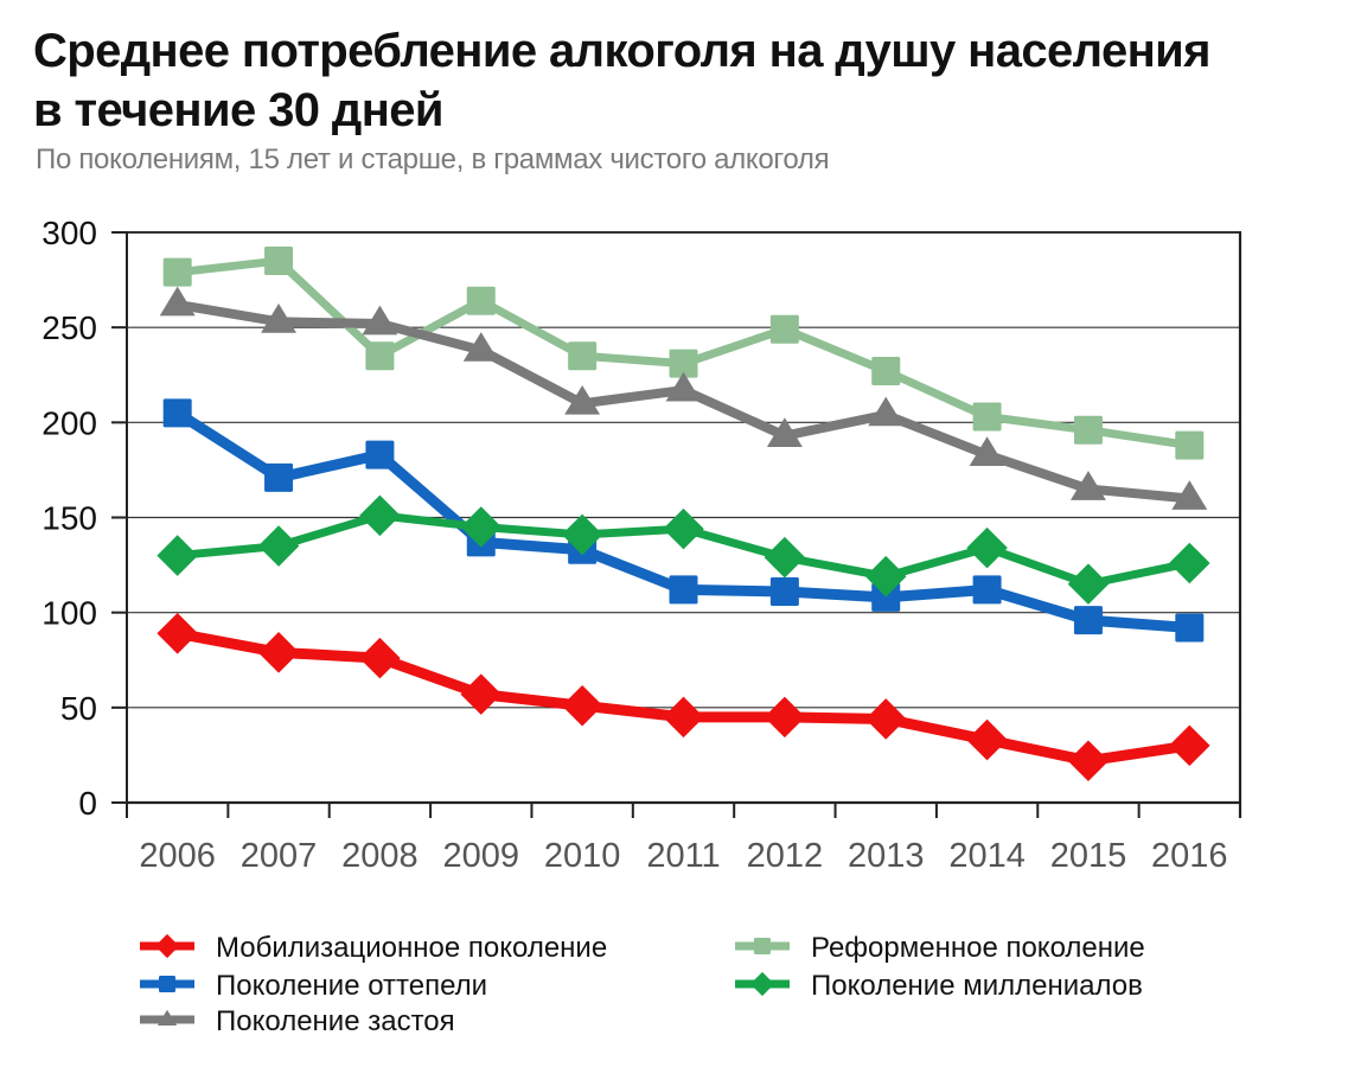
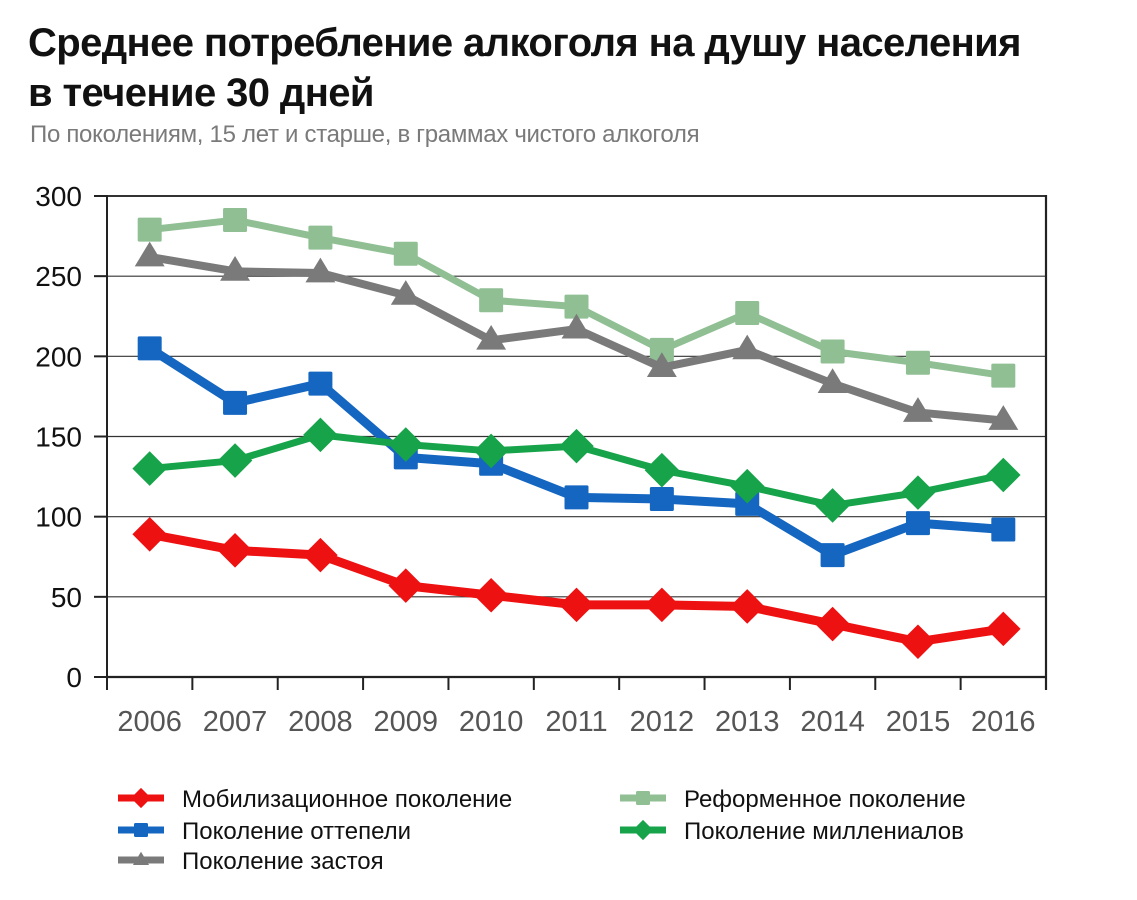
Реформенное поколение/2008: 235 -> 274
Реформенное поколение/2012: 249 -> 204
Поколение оттепели/2014: 112 -> 76
Поколение миллениалов/2014: 134 -> 107
